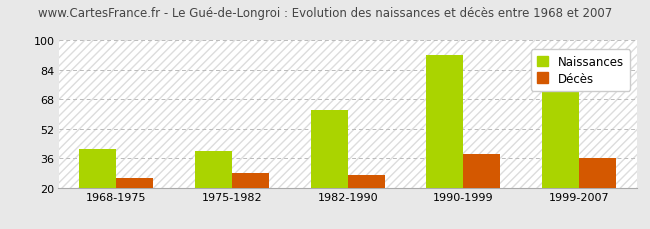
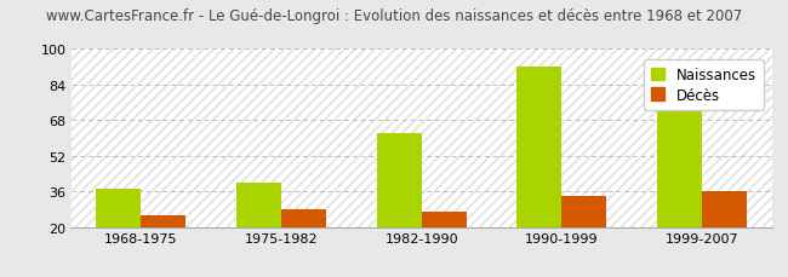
Naissances/1968-1975: 41 -> 37
Décès/1990-1999: 38 -> 34
